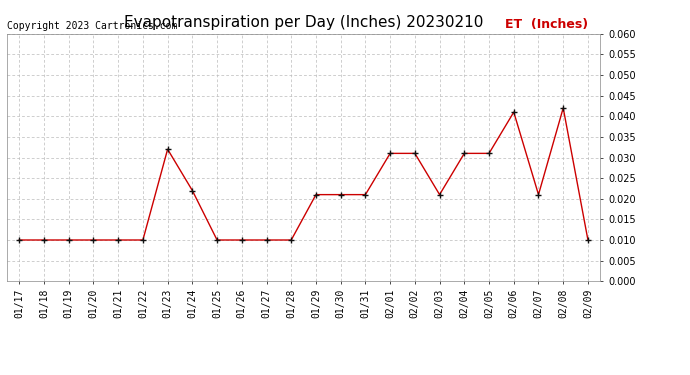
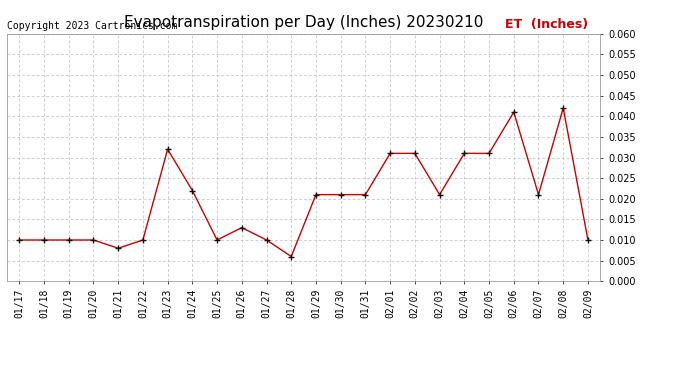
01/21: 0.010 -> 0.008
01/26: 0.010 -> 0.013
01/28: 0.010 -> 0.006
